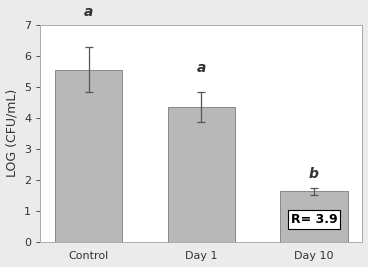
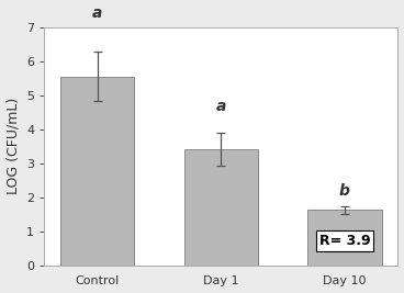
Day 1: 4.35 -> 3.40
